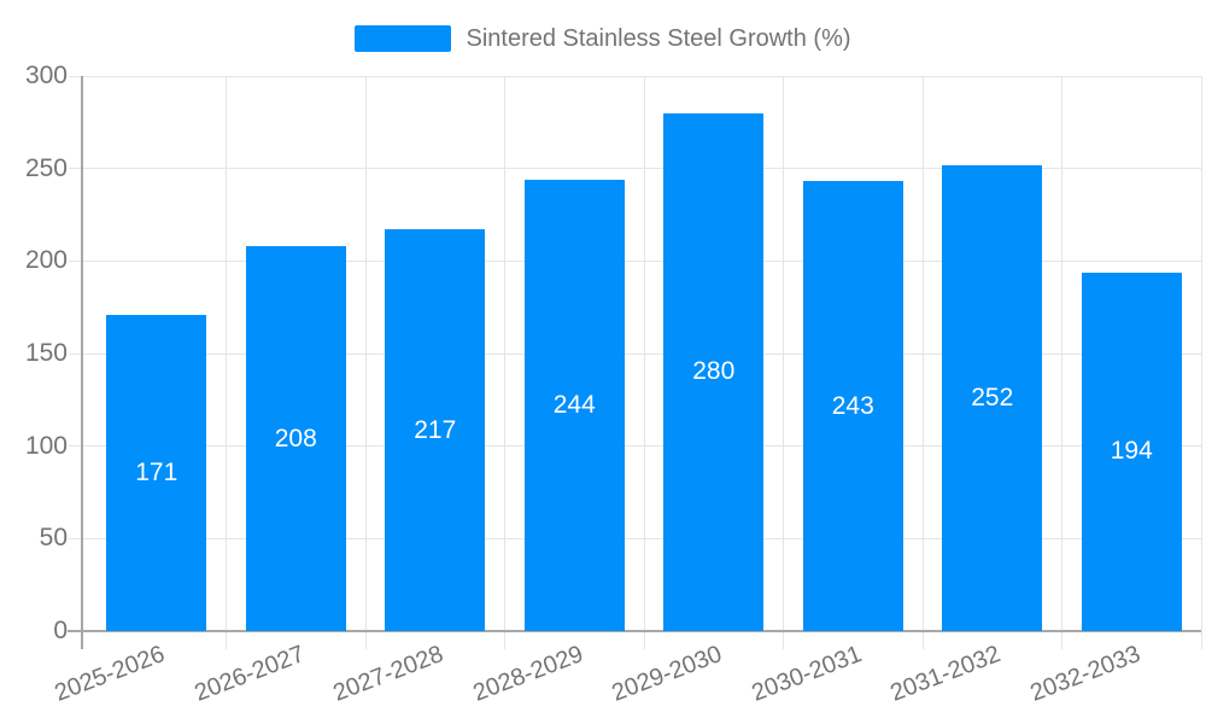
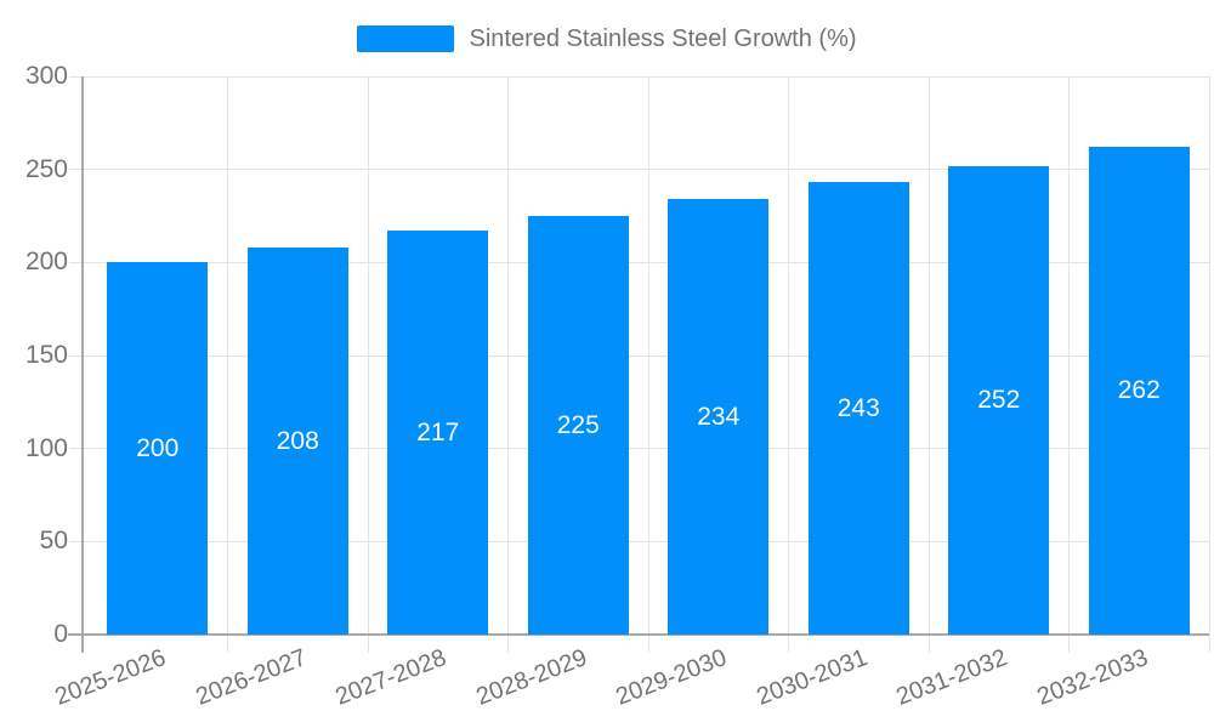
2025-2026: 171 -> 200
2028-2029: 244 -> 225
2029-2030: 280 -> 234
2032-2033: 194 -> 262
